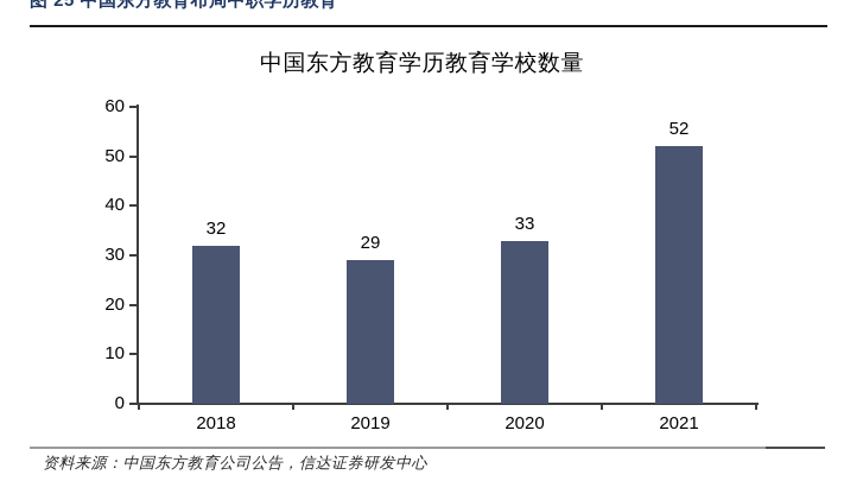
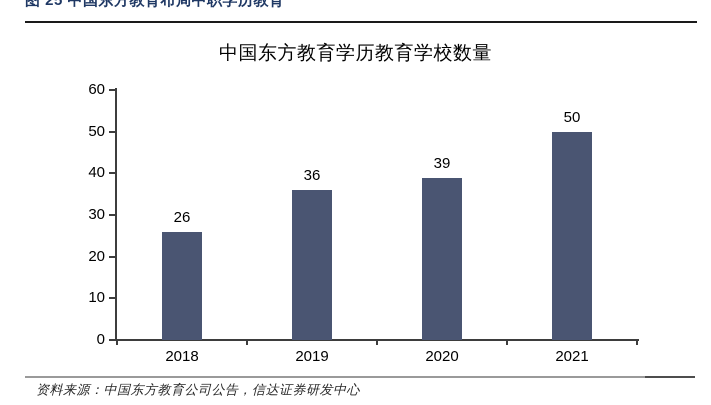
2018: 32 -> 26
2019: 29 -> 36
2020: 33 -> 39
2021: 52 -> 50
